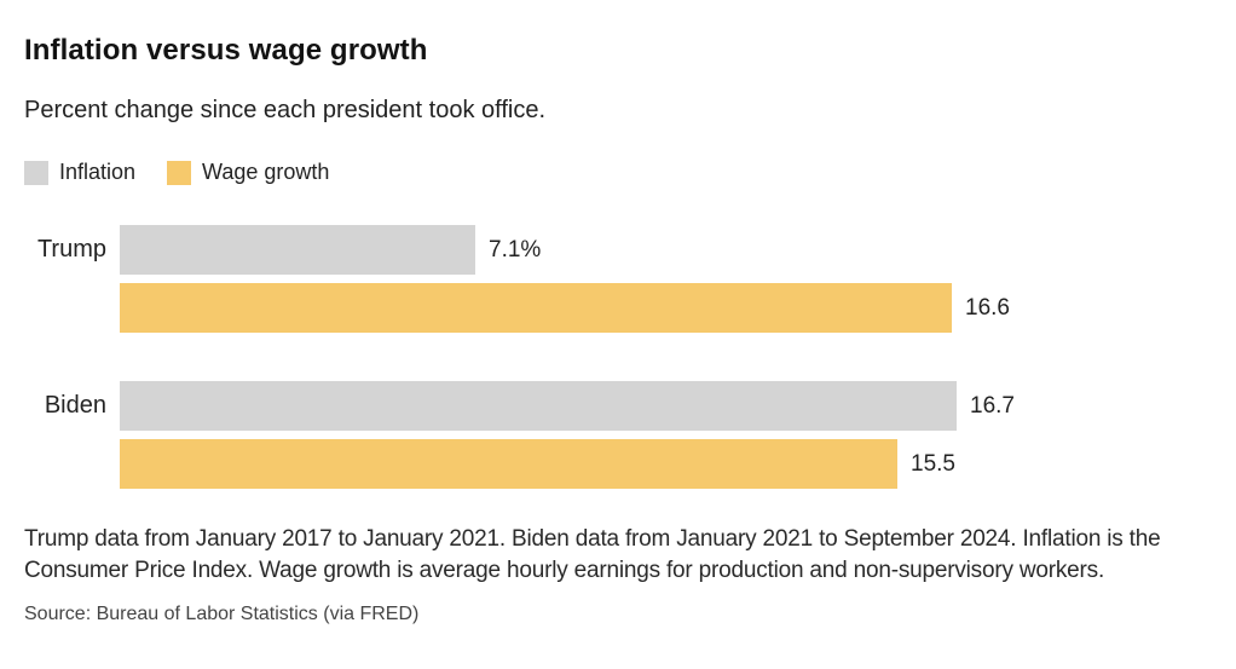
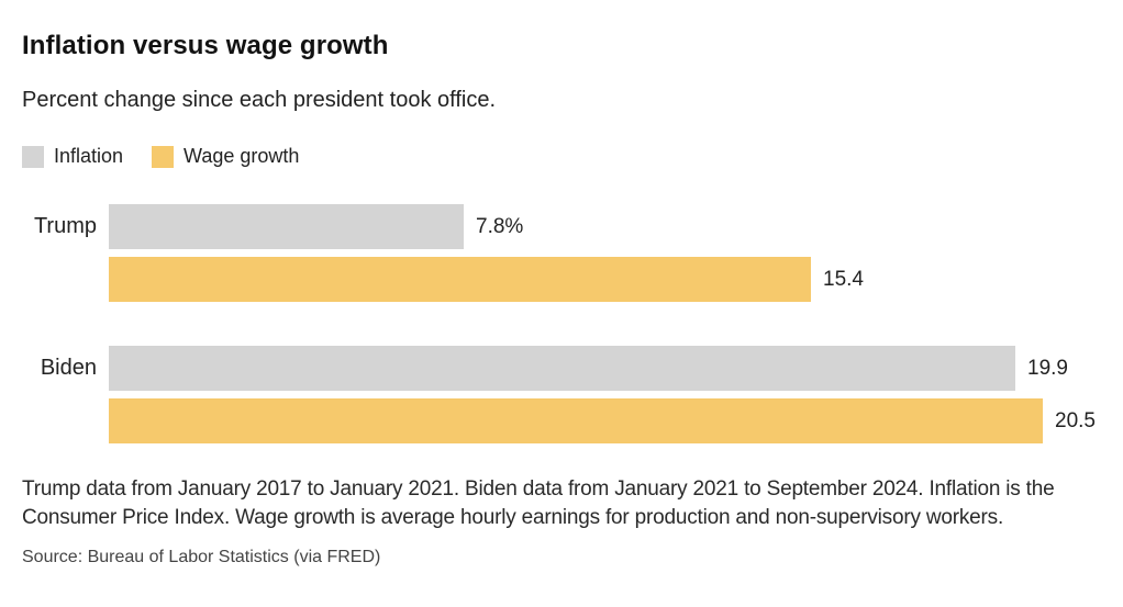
Inflation/Trump: 7.1% -> 7.8%
Wage growth/Trump: 16.6 -> 15.4
Inflation/Biden: 16.7 -> 19.9
Wage growth/Biden: 15.5 -> 20.5
